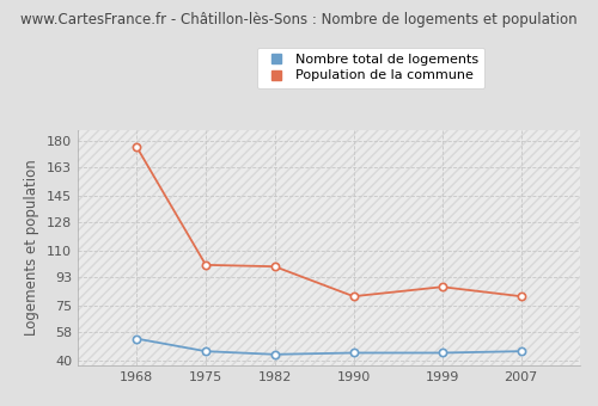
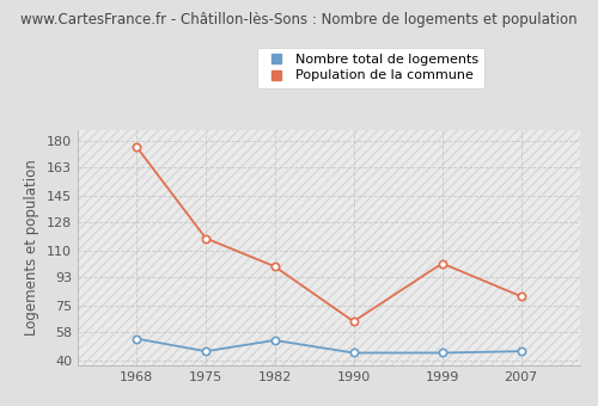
Population de la commune/1975: 101 -> 118
Nombre total de logements/1982: 44 -> 53
Population de la commune/1990: 81 -> 65
Population de la commune/1999: 87 -> 102
